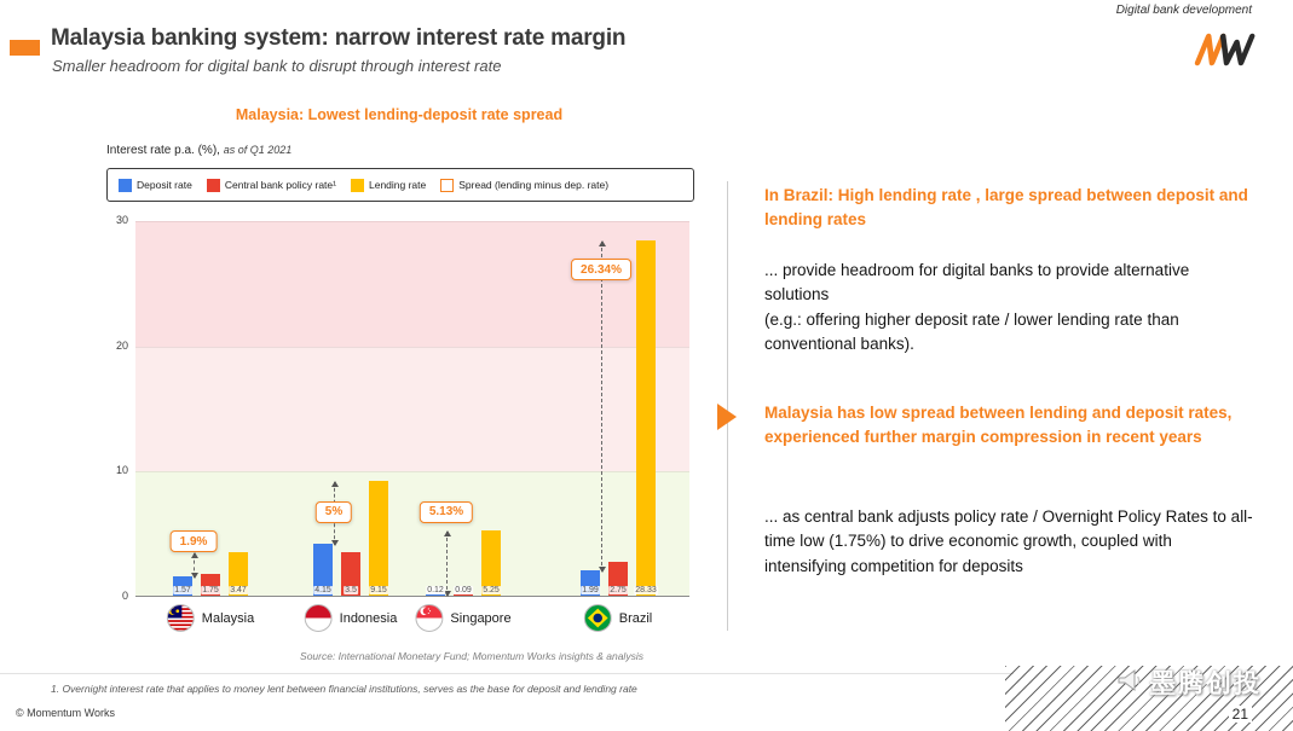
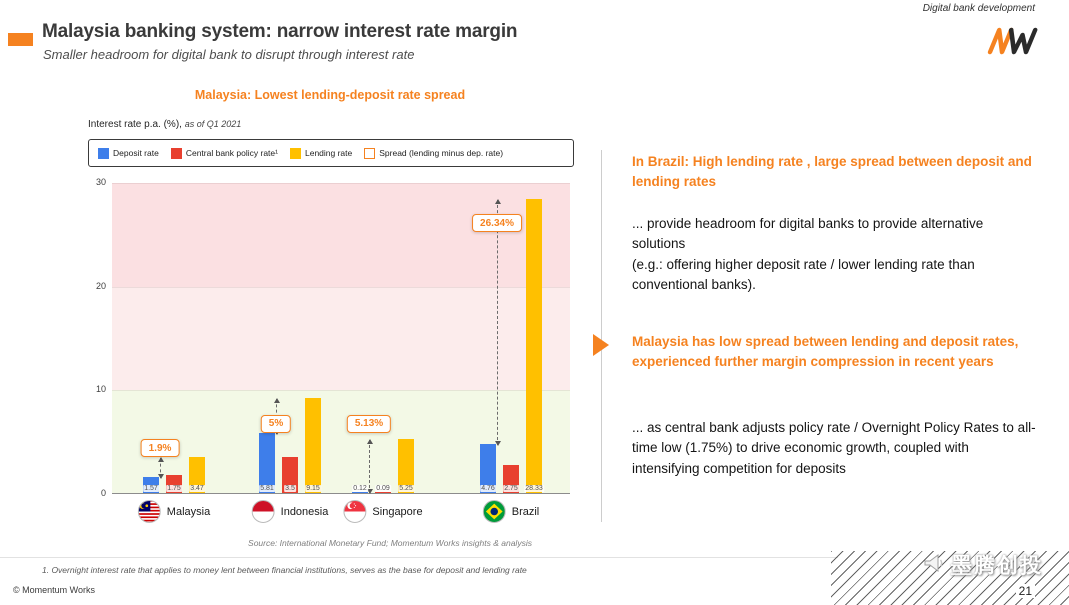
Deposit rate/Indonesia: 4.15 -> 5.81
Deposit rate/Brazil: 1.99 -> 4.76
